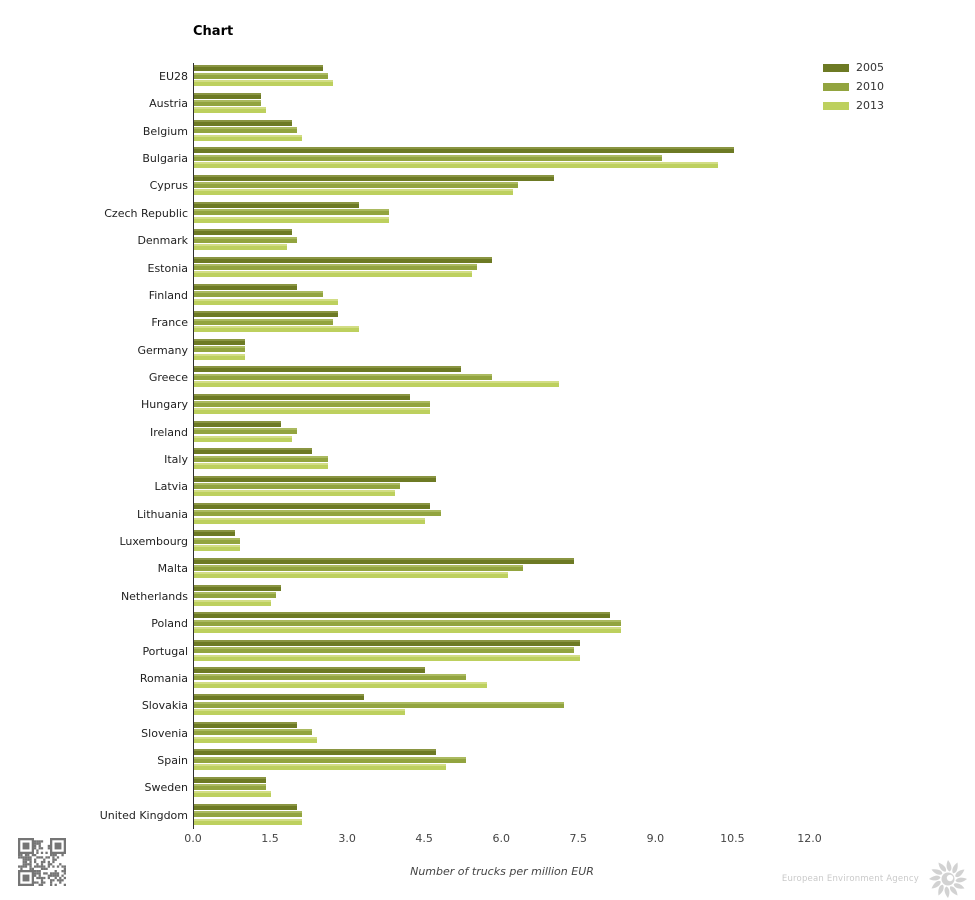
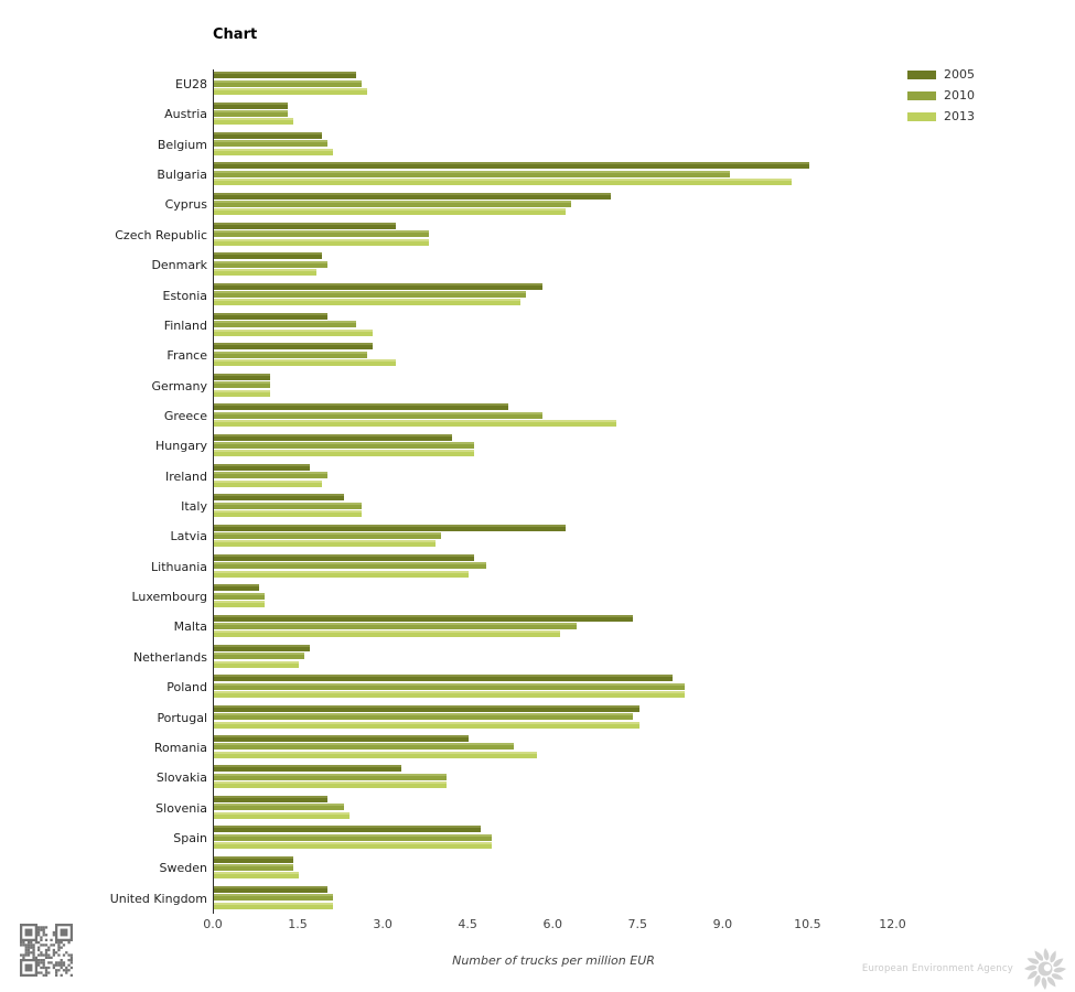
2005/Latvia: 4.7 -> 6.2
2010/Slovakia: 7.2 -> 4.1
2010/Spain: 5.3 -> 4.9
